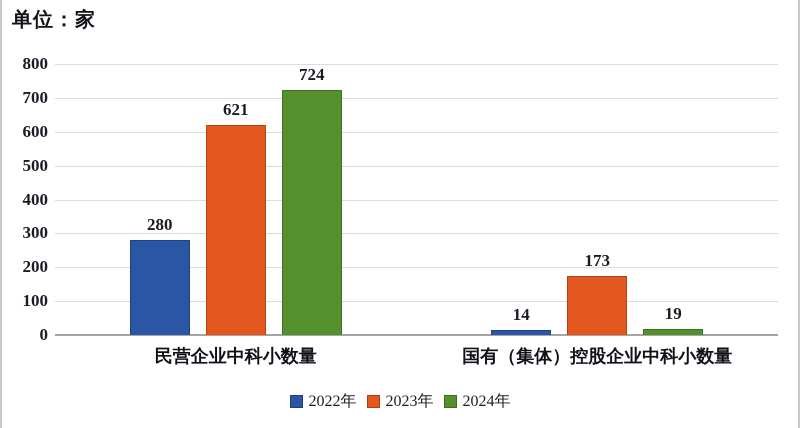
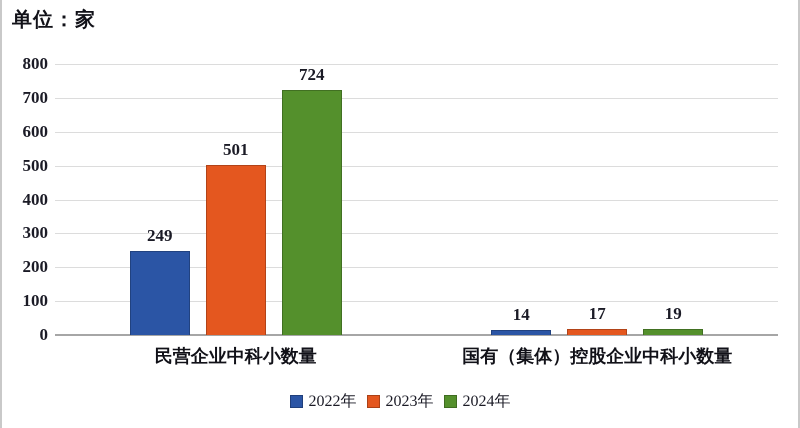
2022年/民营企业中科小数量: 280 -> 249
2023年/民营企业中科小数量: 621 -> 501
2023年/国有（集体）控股企业中科小数量: 173 -> 17
